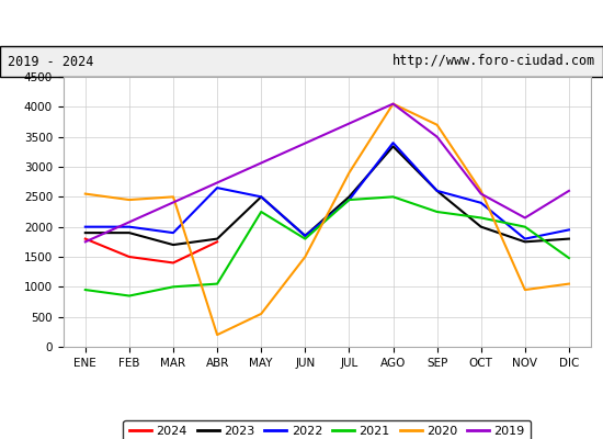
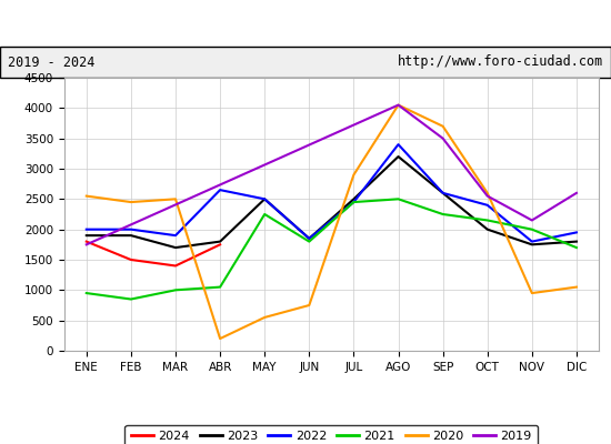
2020/JUN: 1500 -> 750
2023/AGO: 3340 -> 3200
2021/DIC: 1480 -> 1700
